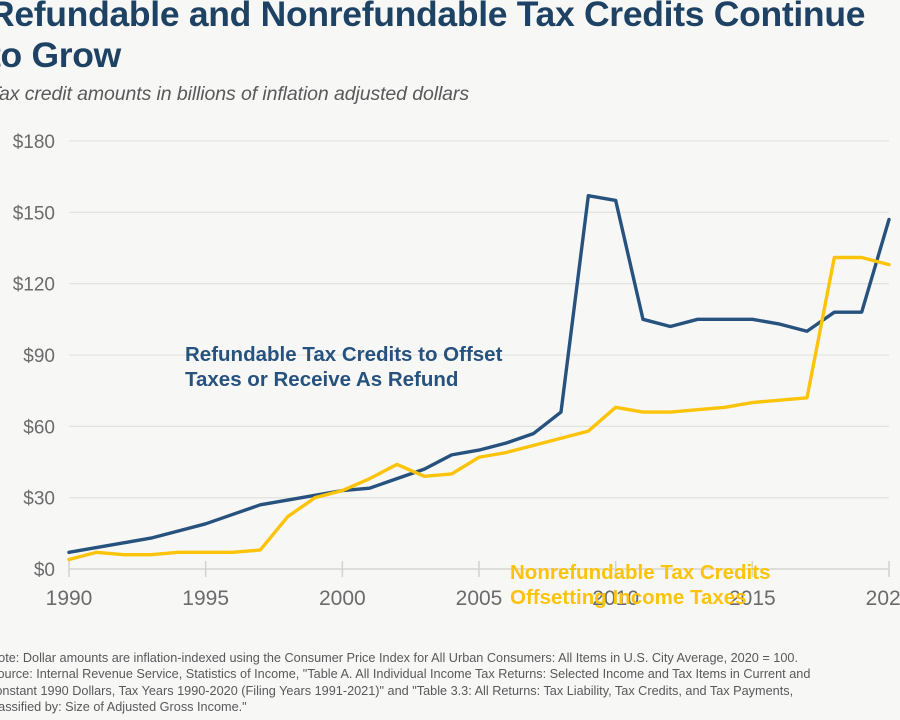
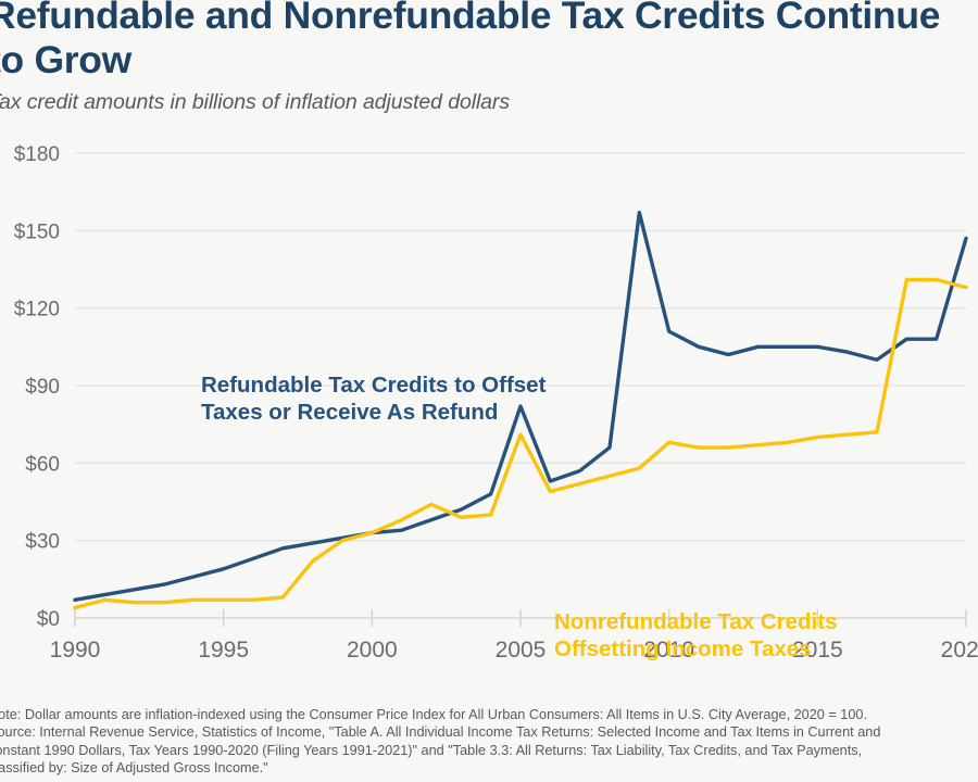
Refundable Tax Credits to Offset Taxes or Receive As Refund/2005: $50 -> $82
Nonrefundable Tax Credits Offsetting Income Taxes/2005: $47 -> $71
Refundable Tax Credits to Offset Taxes or Receive As Refund/2010: $155 -> $111
